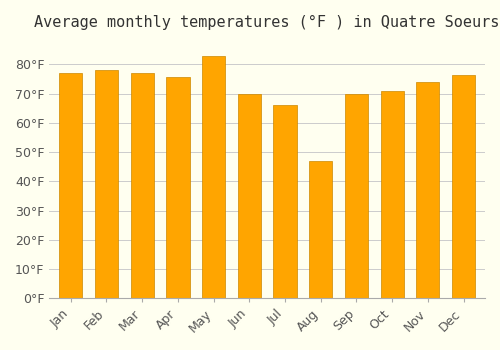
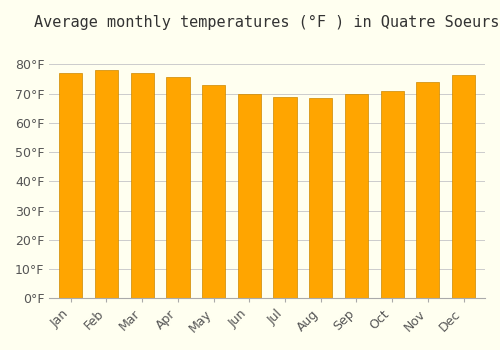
May: 83.0°F -> 73.0°F
Jul: 66.0°F -> 68.8°F
Aug: 47.0°F -> 68.4°F
